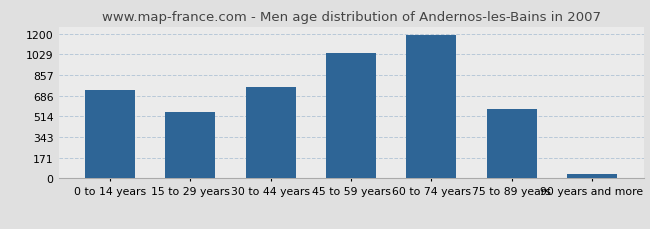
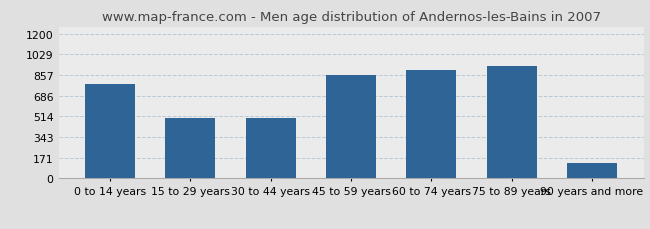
0 to 14 years: 740 -> 780
15 to 29 years: 550 -> 500
30 to 44 years: 760 -> 500
45 to 59 years: 1040 -> 860
60 to 74 years: 1190 -> 900
75 to 89 years: 580 -> 930
90 years and more: 40 -> 130
